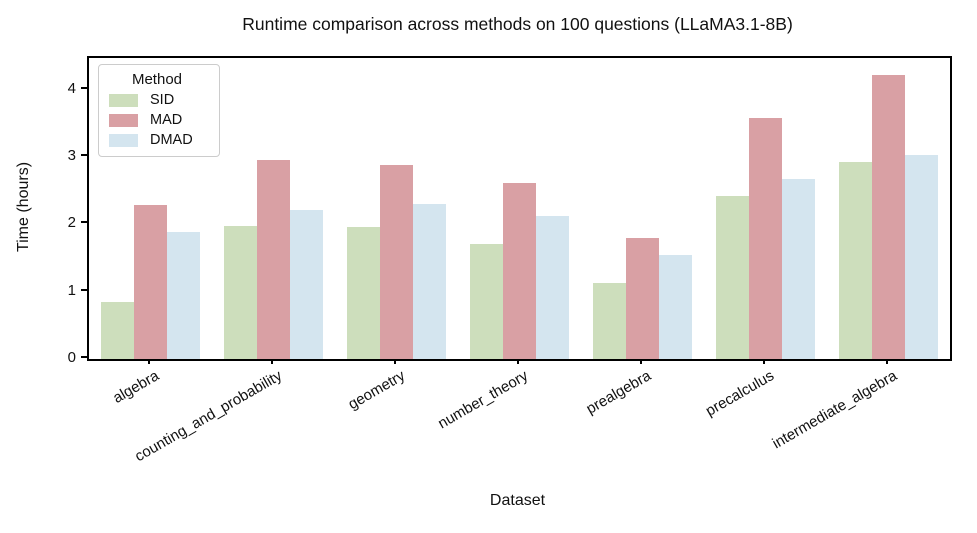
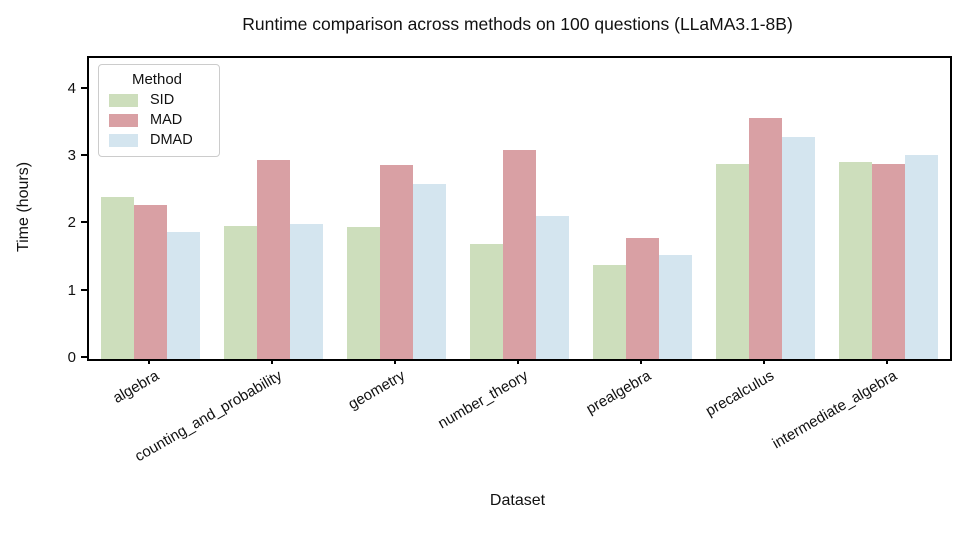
SID/algebra: 0.8 -> 2.4
DMAD/counting_and_probability: 2.2 -> 2.0
DMAD/geometry: 2.3 -> 2.6
MAD/number_theory: 2.6 -> 3.1
SID/prealgebra: 1.1 -> 1.4
SID/precalculus: 2.4 -> 2.9
DMAD/precalculus: 2.7 -> 3.3
MAD/intermediate_algebra: 4.2 -> 2.9
